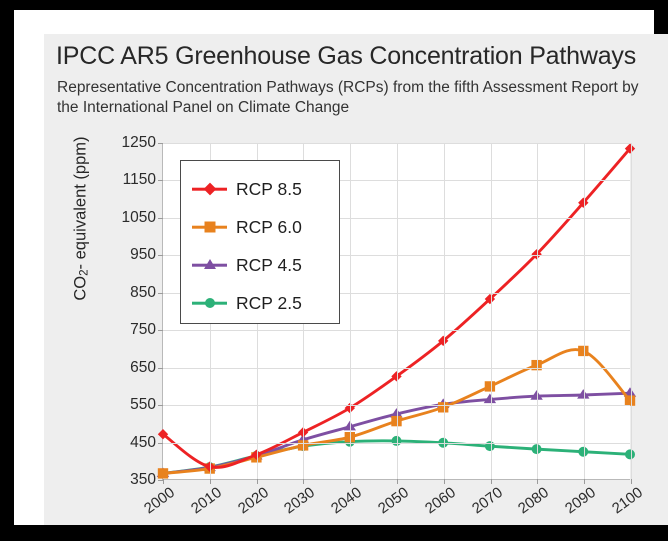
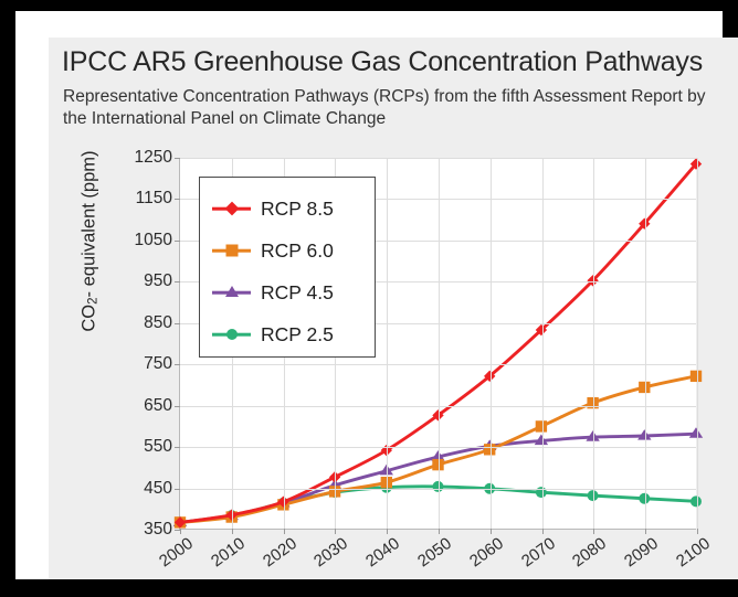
RCP 8.5/2000: 470 -> 360
RCP 6.0/2100: 560 -> 720
